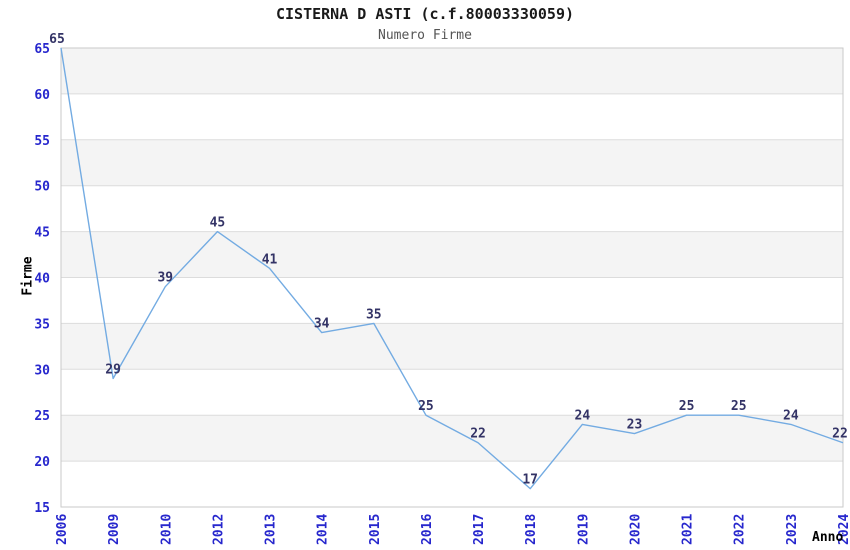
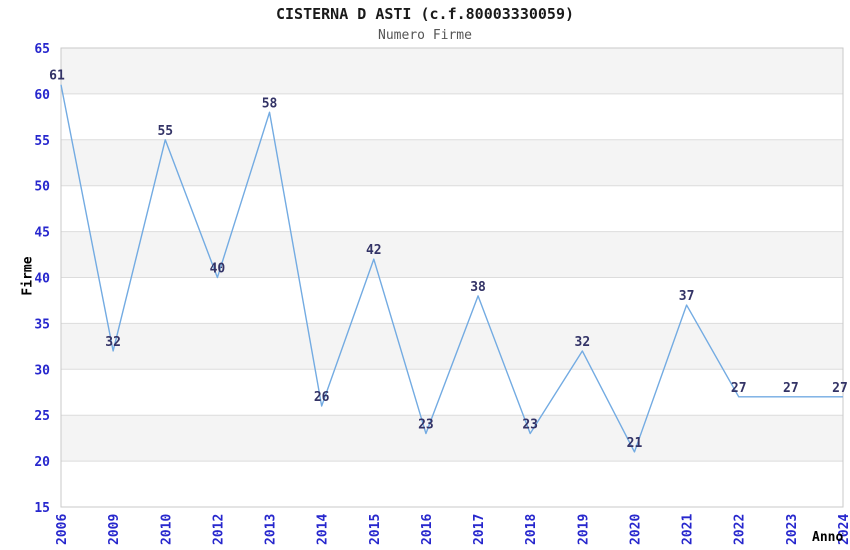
2006: 65 -> 61
2009: 29 -> 32
2010: 39 -> 55
2012: 45 -> 40
2013: 41 -> 58
2014: 34 -> 26
2015: 35 -> 42
2016: 25 -> 23
2017: 22 -> 38
2018: 17 -> 23
2019: 24 -> 32
2020: 23 -> 21
2021: 25 -> 37
2022: 25 -> 27
2023: 24 -> 27
2024: 22 -> 27
